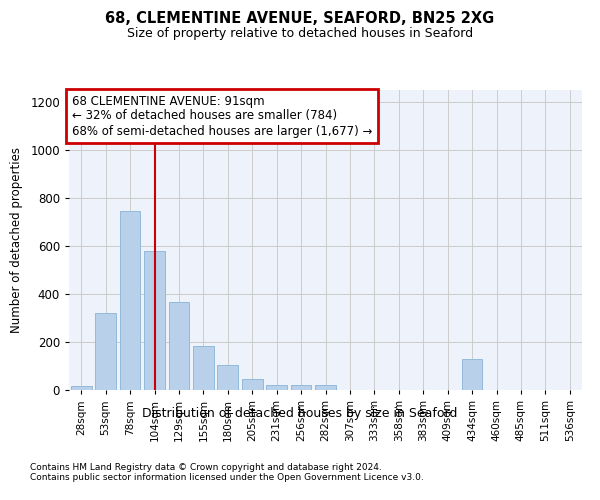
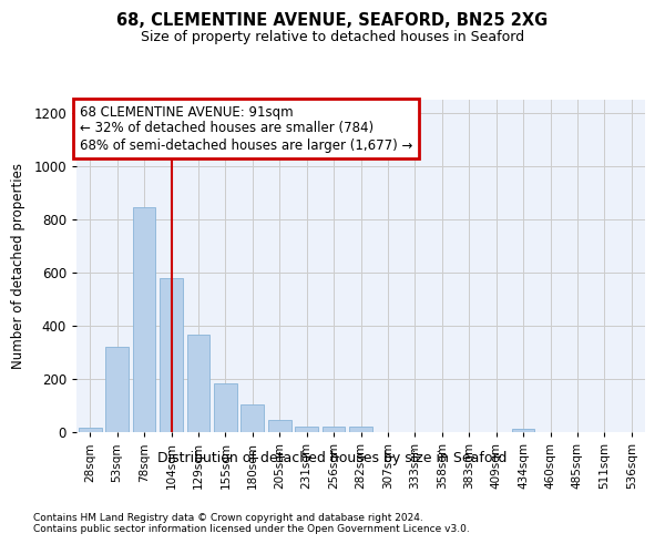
78sqm: 745 -> 845
434sqm: 130 -> 12
